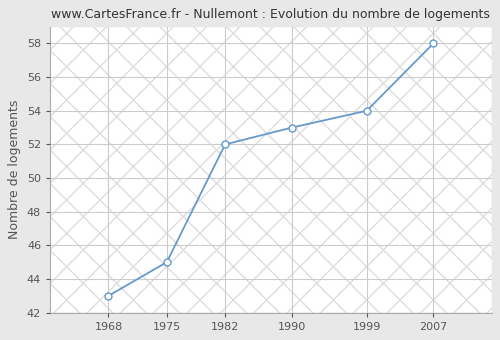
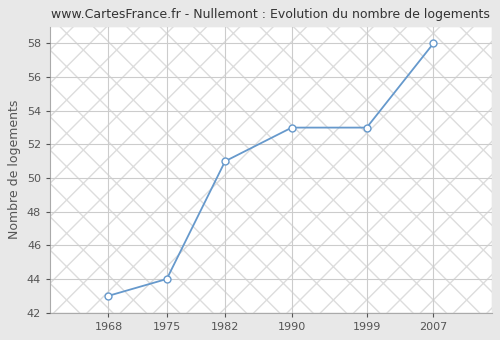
1975: 45 -> 44
1982: 52 -> 51
1999: 54 -> 53
